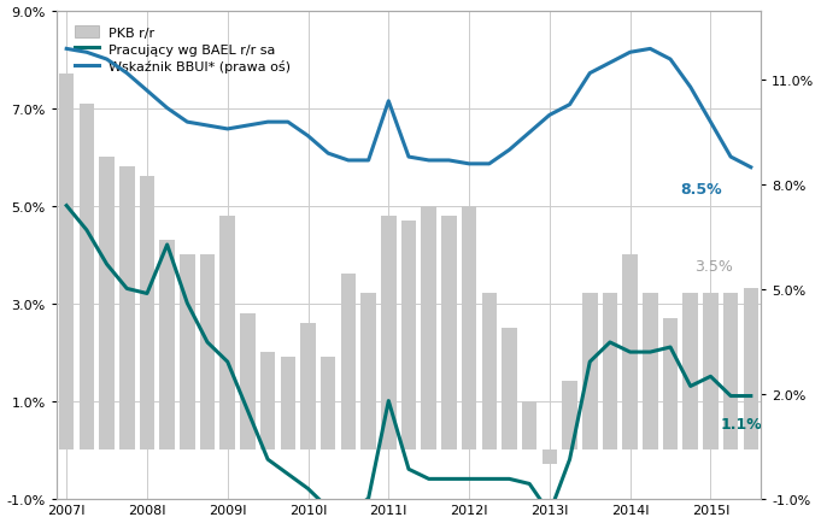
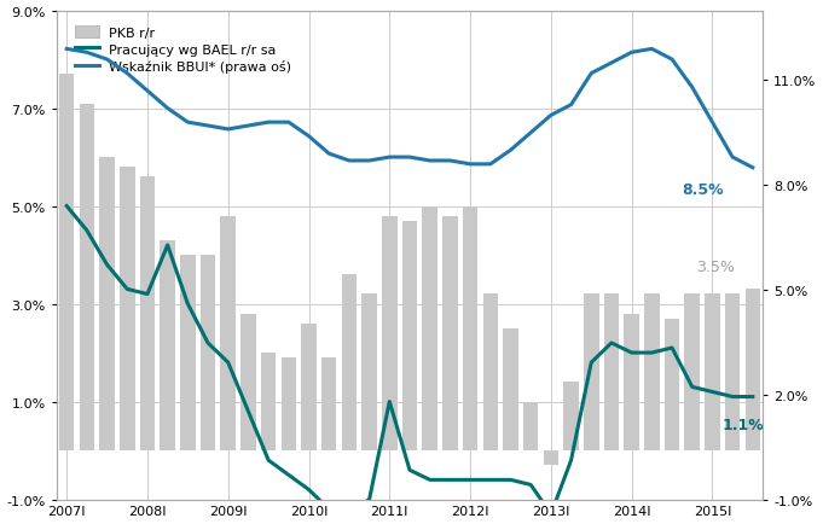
Wskaźnik BBUI* (prawa oś)/2011I: 10.4% -> 8.8%
PKB r/r/2014I: 4.0% -> 2.8%
Pracujący wg BAEL r/r sa/2015I: 1.5% -> 1.2%
